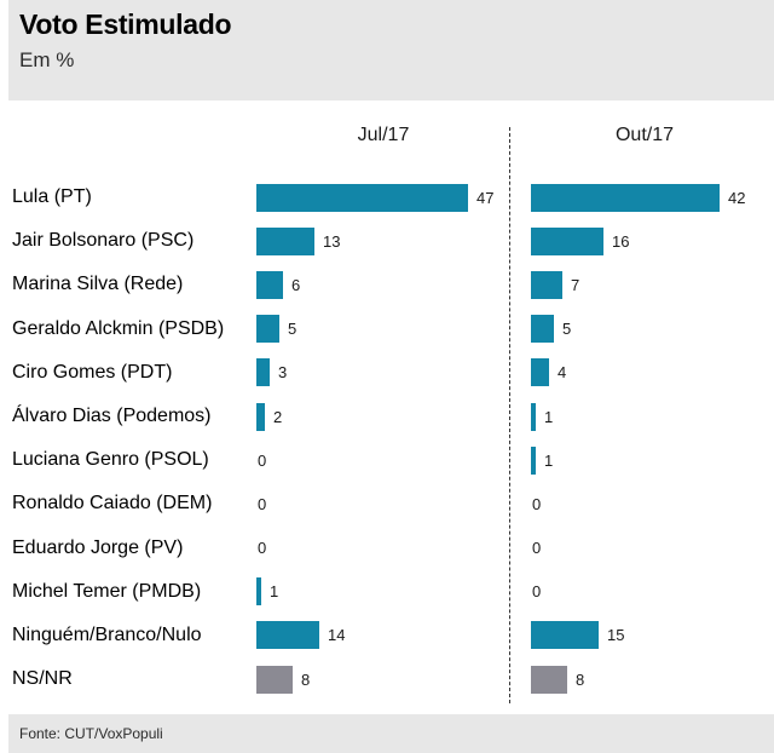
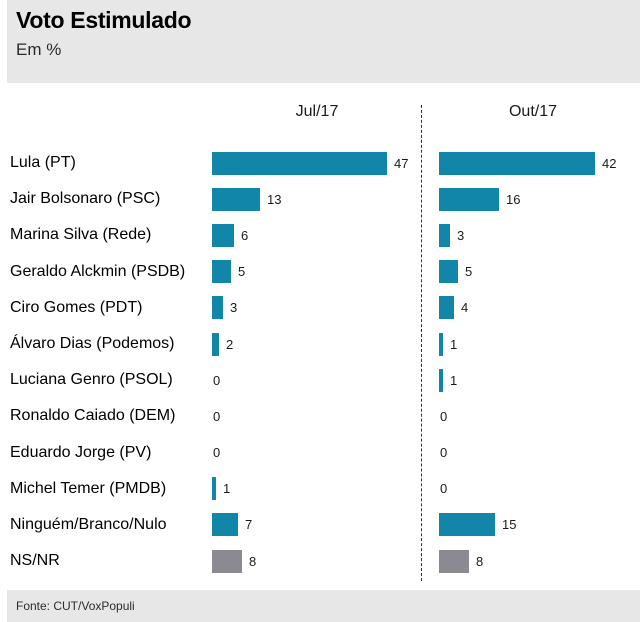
Out/17/Marina Silva (Rede): 7 -> 3
Jul/17/Ninguém/Branco/Nulo: 14 -> 7
